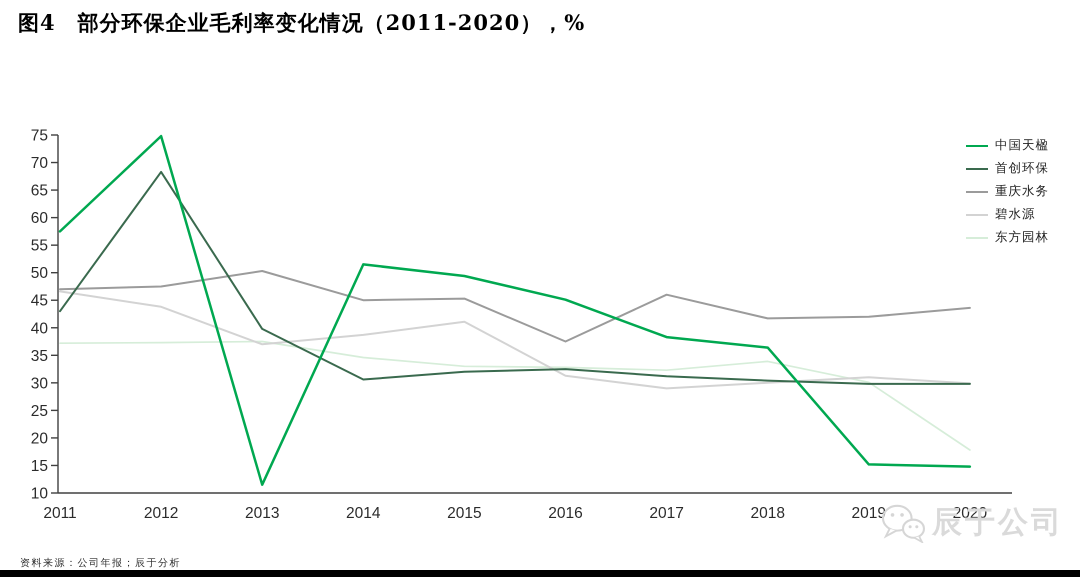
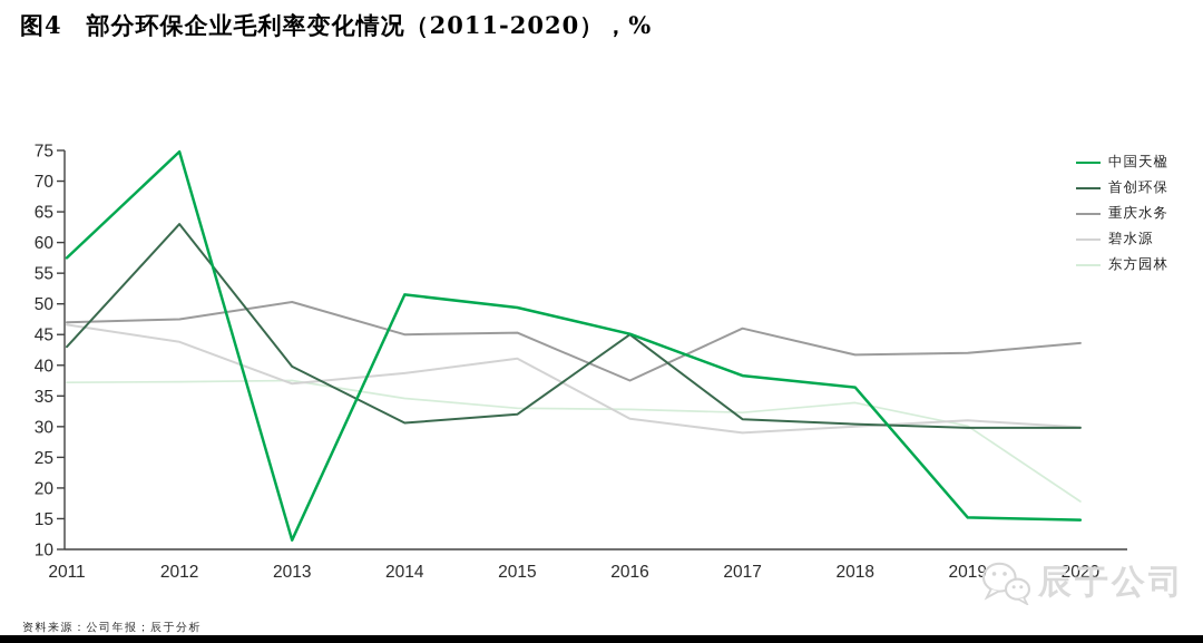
首创环保/2012: 68 -> 63
首创环保/2016: 32 -> 45
